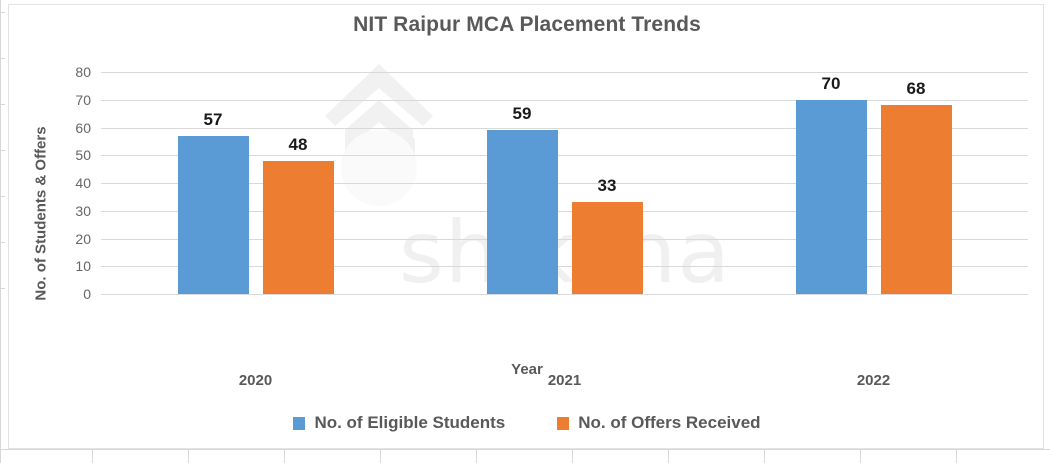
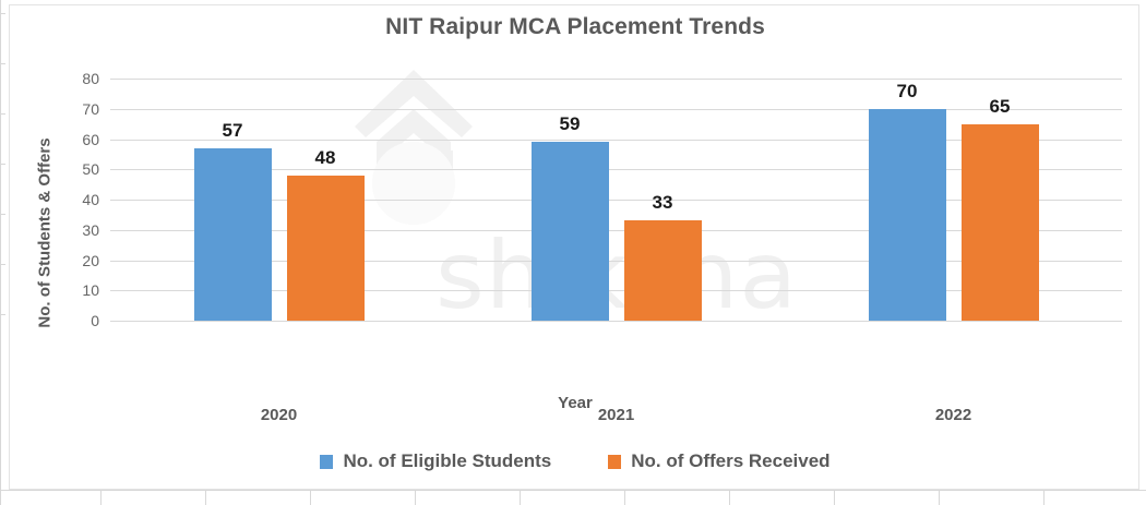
No. of Offers Received/2022: 68 -> 65
